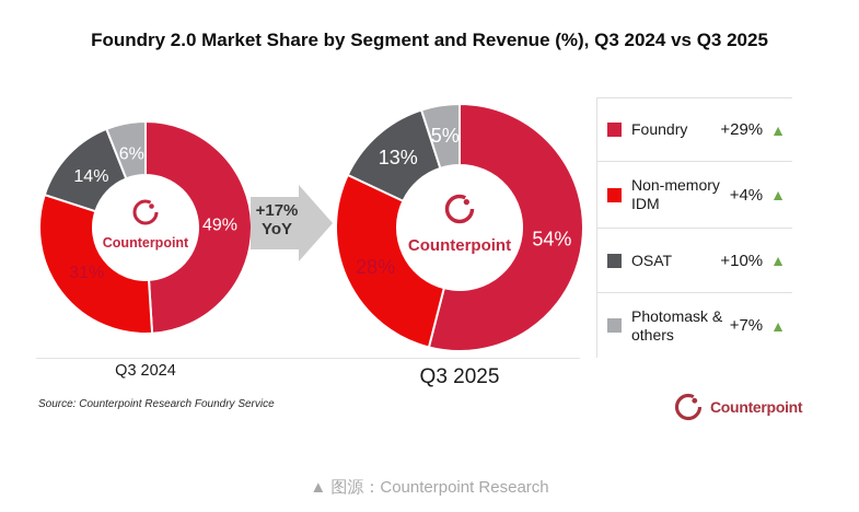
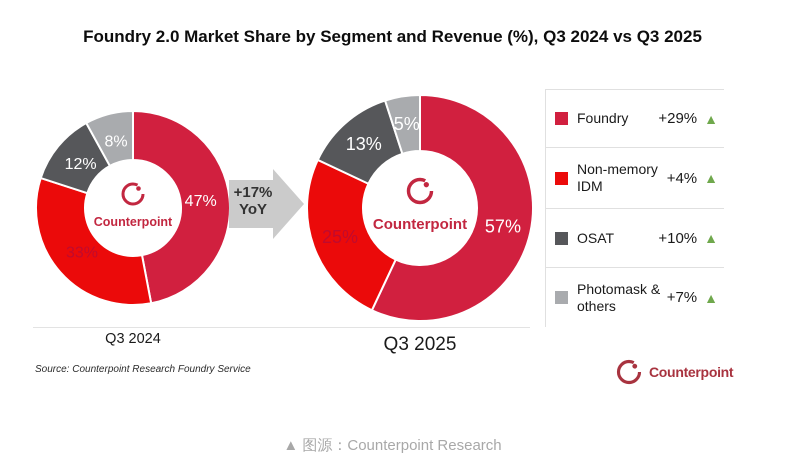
Q3 2024/Foundry: 49% -> 47%
Q3 2024/Non-memory IDM: 31% -> 33%
Q3 2024/OSAT: 14% -> 12%
Q3 2024/Photomask & others: 6% -> 8%
Q3 2025/Foundry: 54% -> 57%
Q3 2025/Non-memory IDM: 28% -> 25%
